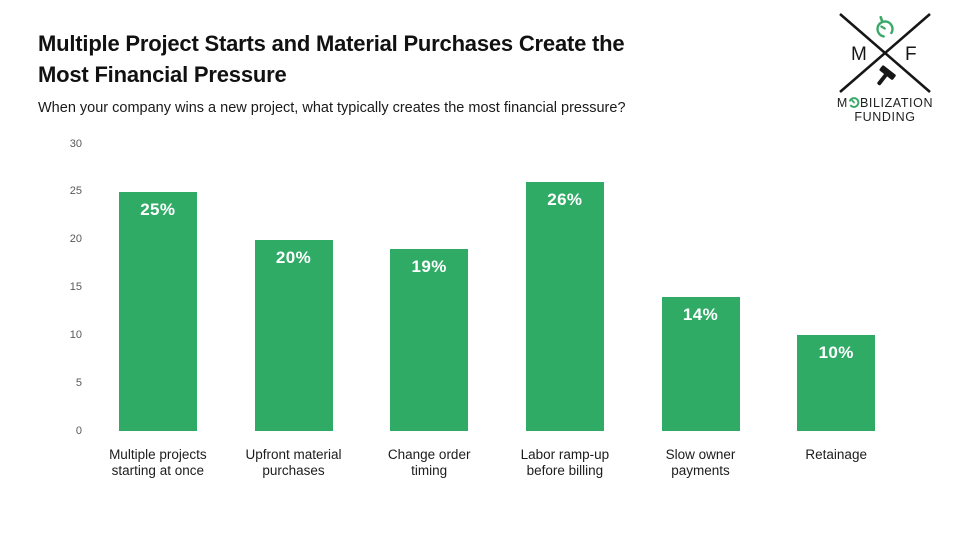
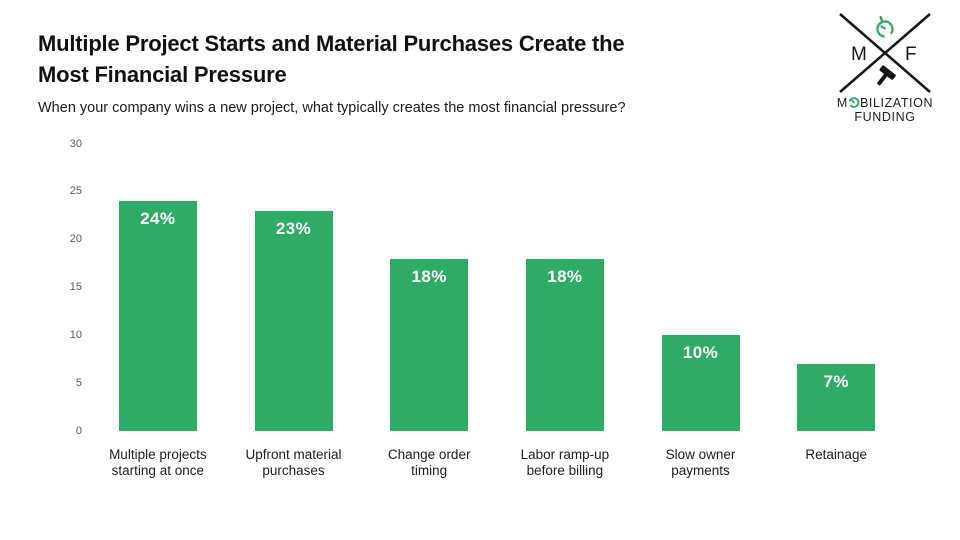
Multiple projects starting at once: 25% -> 24%
Upfront material purchases: 20% -> 23%
Change order timing: 19% -> 18%
Labor ramp-up before billing: 26% -> 18%
Slow owner payments: 14% -> 10%
Retainage: 10% -> 7%
